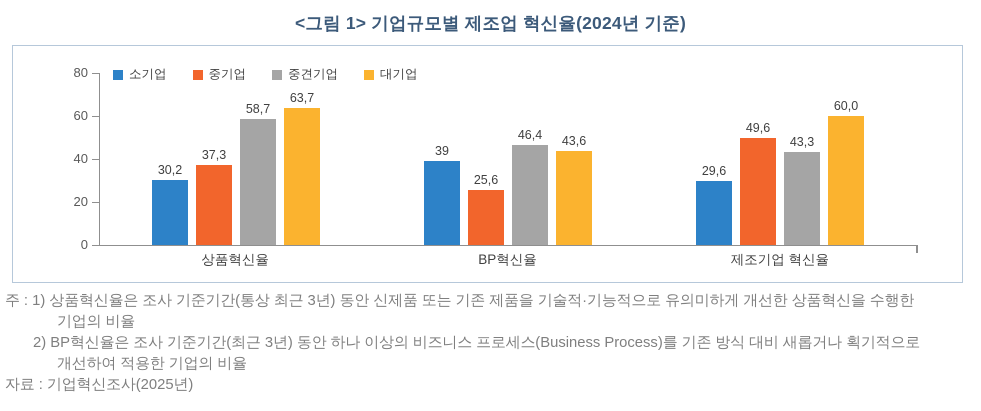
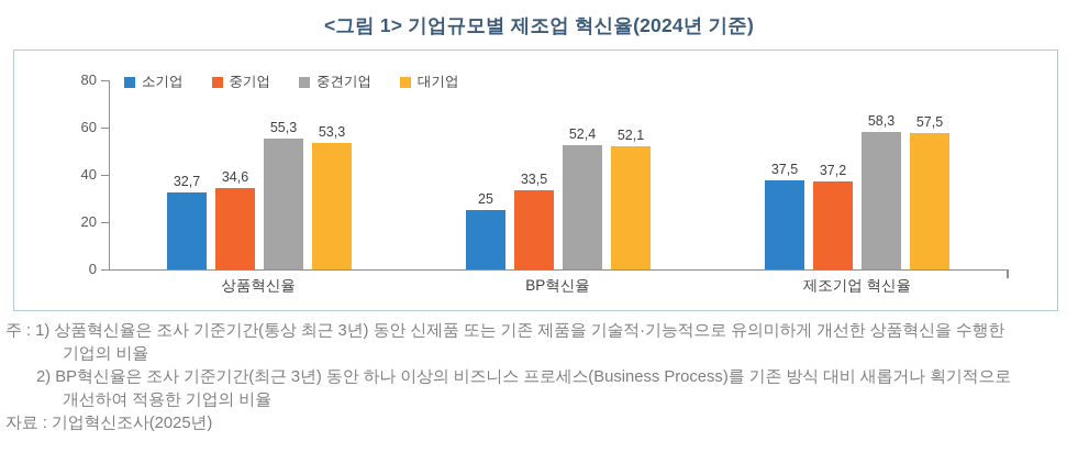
소기업/상품혁신율: 30,2 -> 32,7
중기업/상품혁신율: 37,3 -> 34,6
중견기업/상품혁신율: 58,7 -> 55,3
대기업/상품혁신율: 63,7 -> 53,3
소기업/BP혁신율: 39 -> 25
중기업/BP혁신율: 25,6 -> 33,5
중견기업/BP혁신율: 46,4 -> 52,4
대기업/BP혁신율: 43,6 -> 52,1
소기업/제조기업 혁신율: 29,6 -> 37,5
중기업/제조기업 혁신율: 49,6 -> 37,2
중견기업/제조기업 혁신율: 43,3 -> 58,3
대기업/제조기업 혁신율: 60,0 -> 57,5
